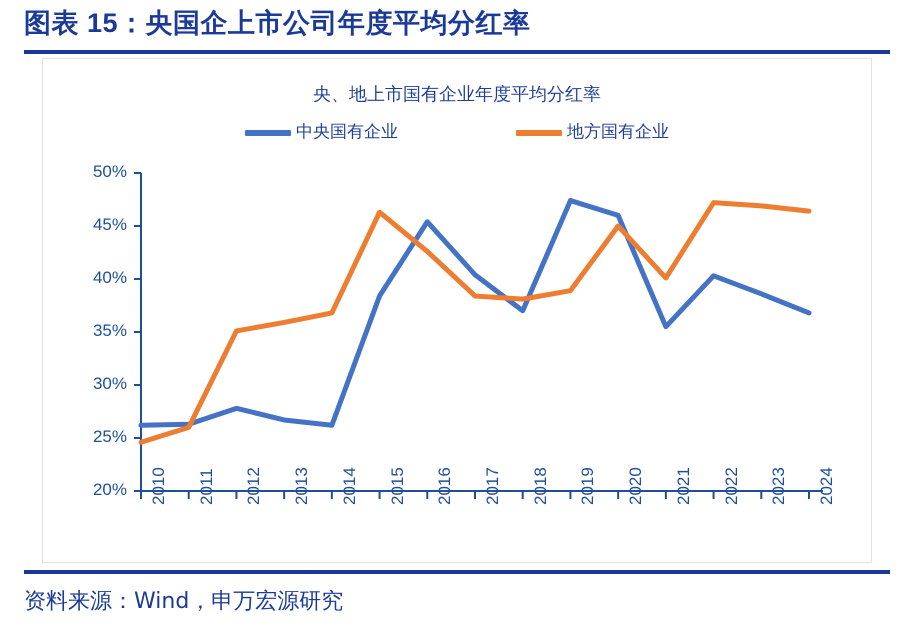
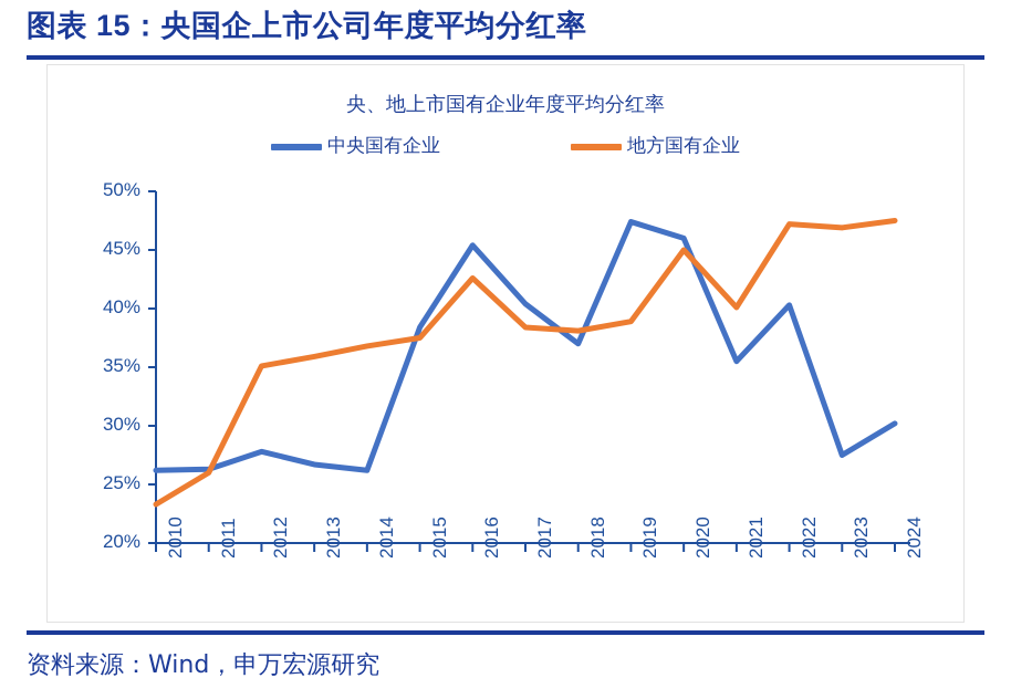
地方国有企业/2010: 24.6% -> 23.3%
地方国有企业/2015: 46.3% -> 37.5%
中央国有企业/2023: 38.6% -> 27.5%
中央国有企业/2024: 36.8% -> 30.2%
地方国有企业/2024: 46.4% -> 47.5%
